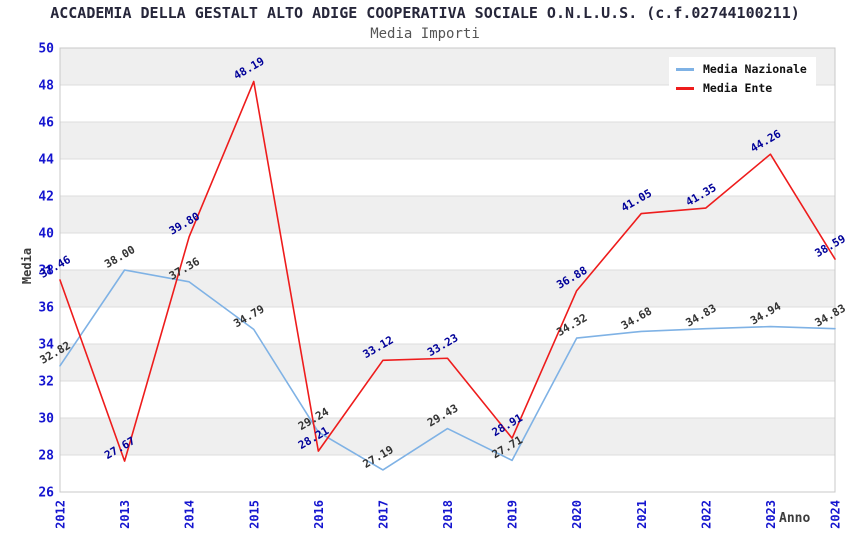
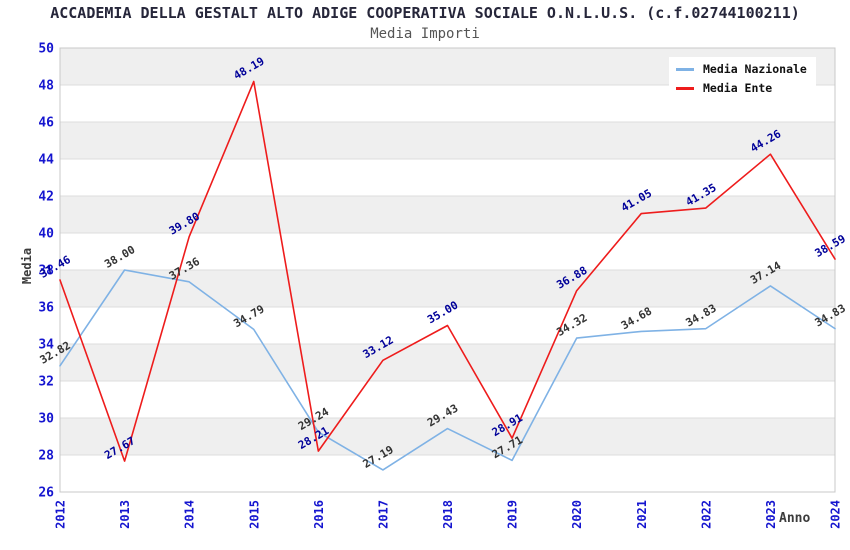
Media Ente/2018: 33.23 -> 35.00
Media Nazionale/2023: 34.94 -> 37.14
